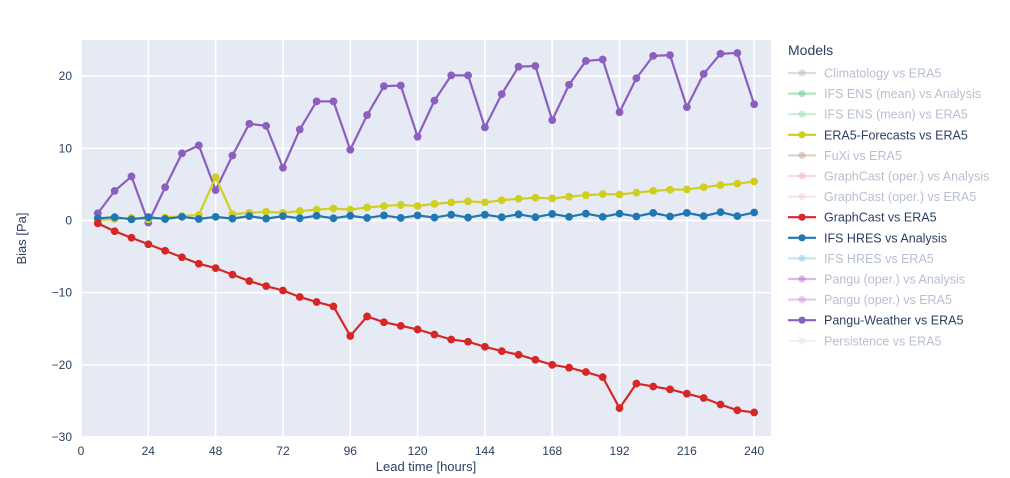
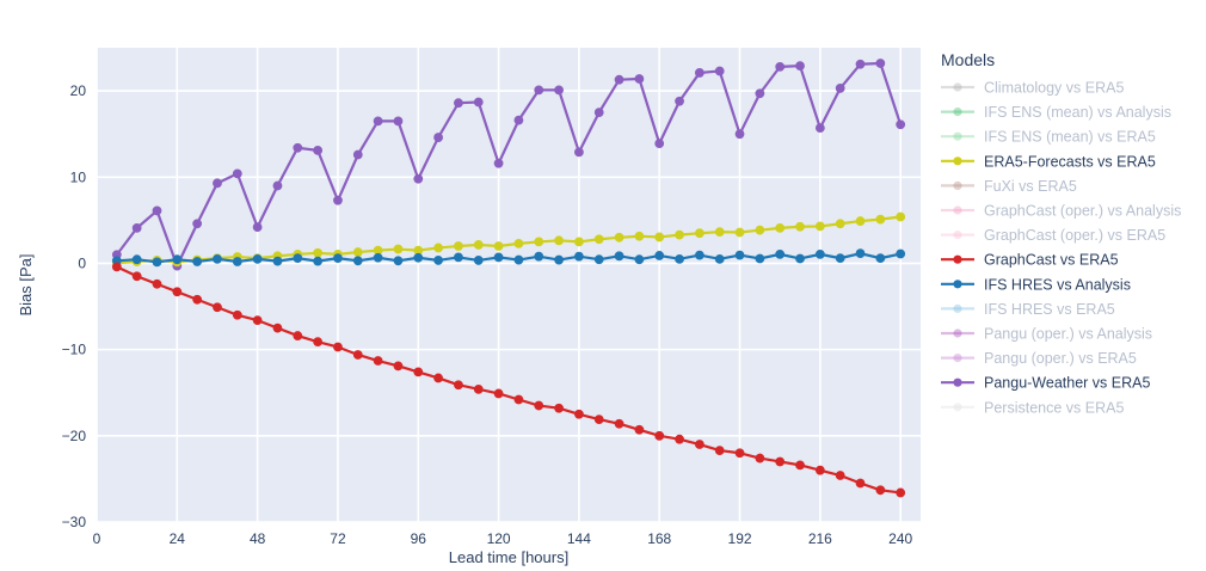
ERA5-Forecasts vs ERA5/48: 6 -> 1
GraphCast vs ERA5/96: -16 -> -13
GraphCast vs ERA5/192: -26 -> -22
